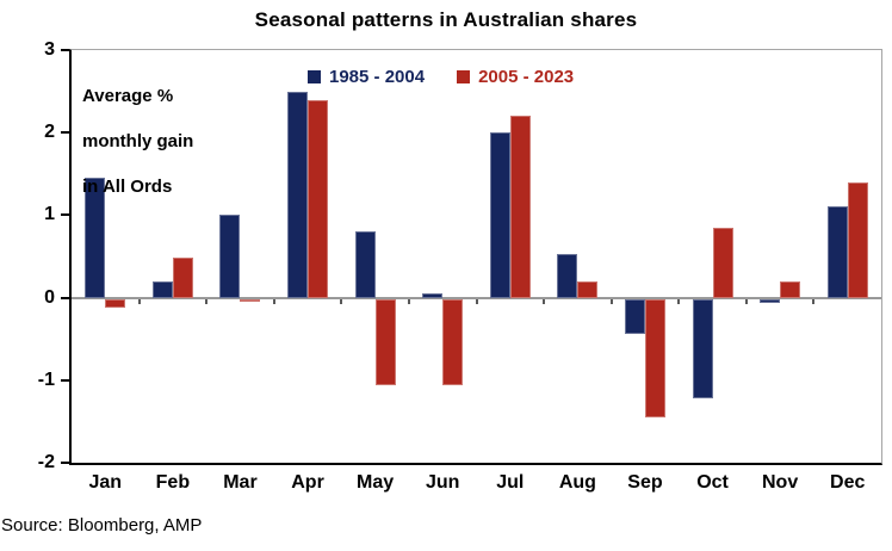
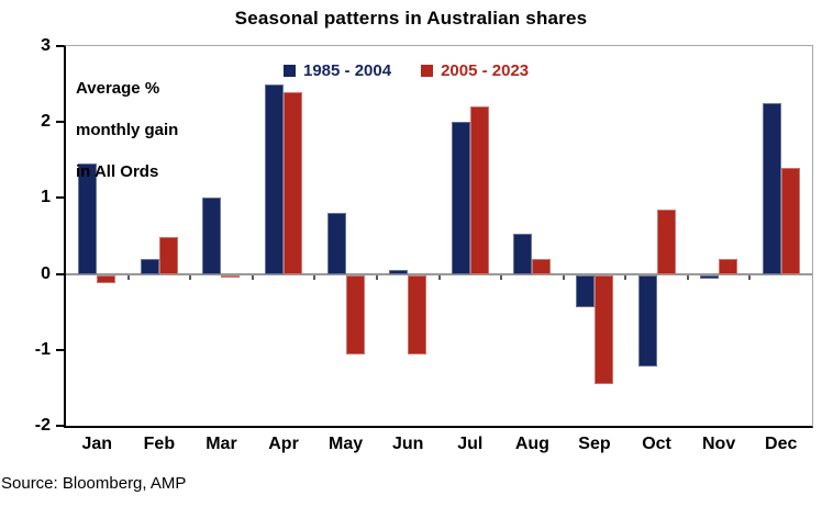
1985 - 2004/Dec: 1.1 -> 2.2
